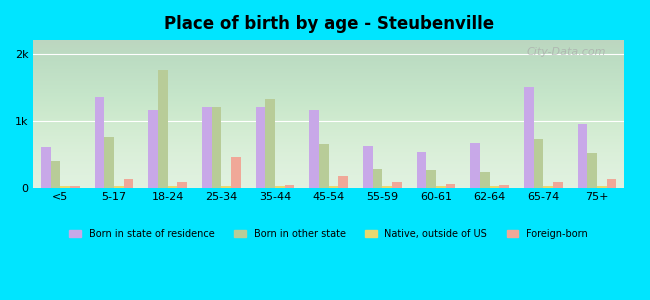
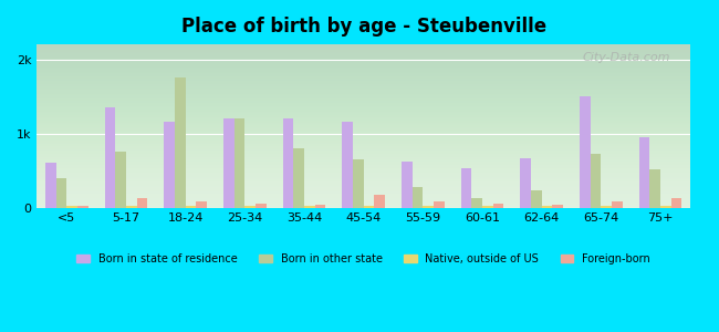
Foreign-born/25-34: 0.46k -> 0.06k
Born in other state/35-44: 1.32k -> 0.80k
Born in other state/60-61: 0.26k -> 0.13k
